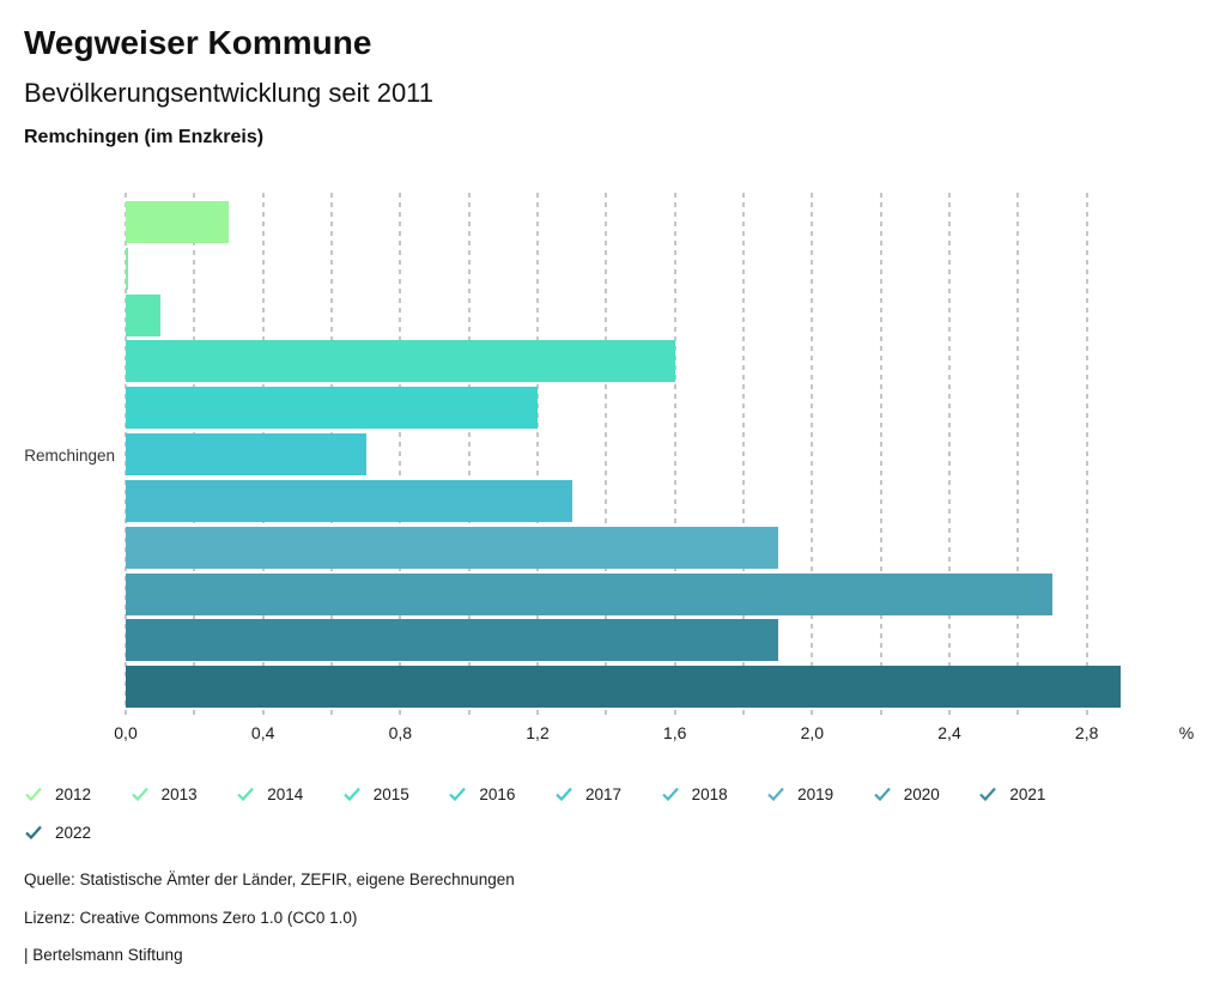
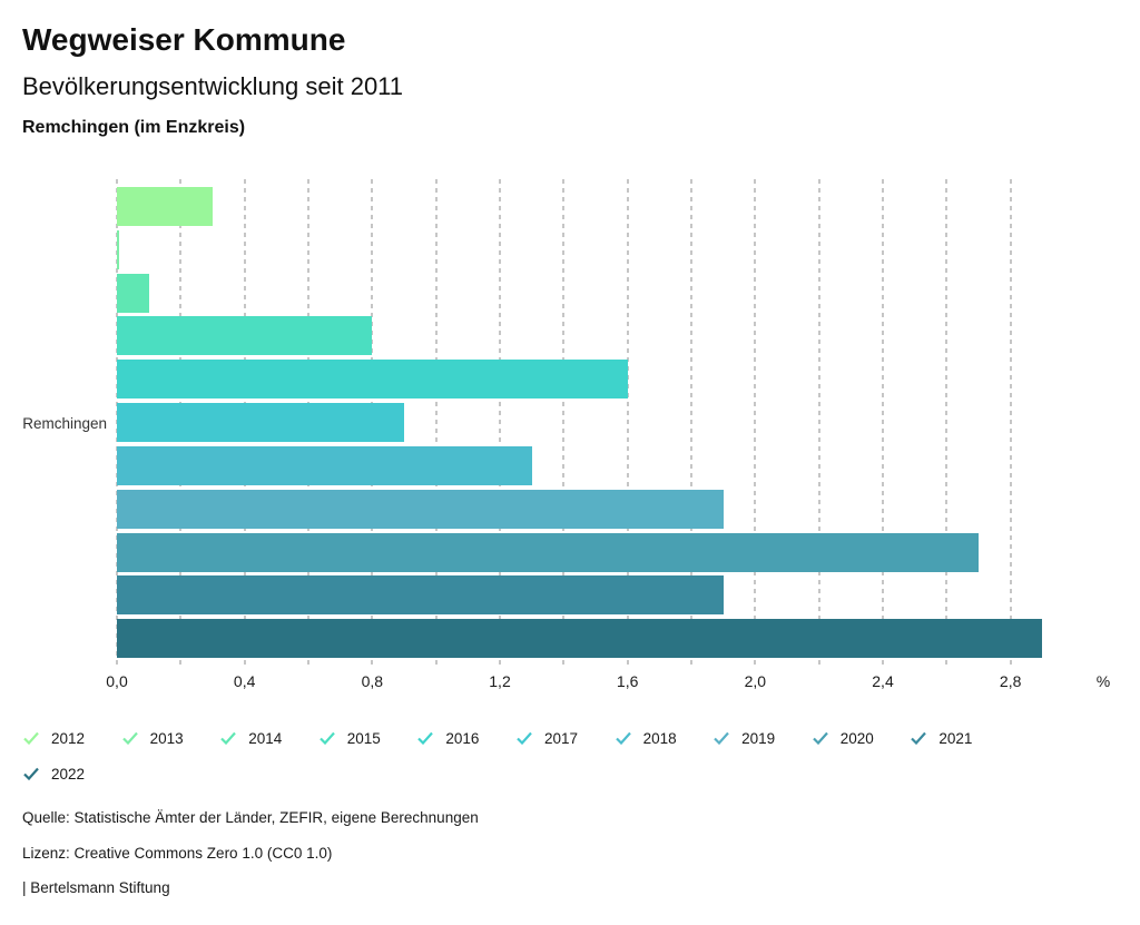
2015: 1,6 -> 0,8
2016: 1,2 -> 1,6
2017: 0,7 -> 0,9
